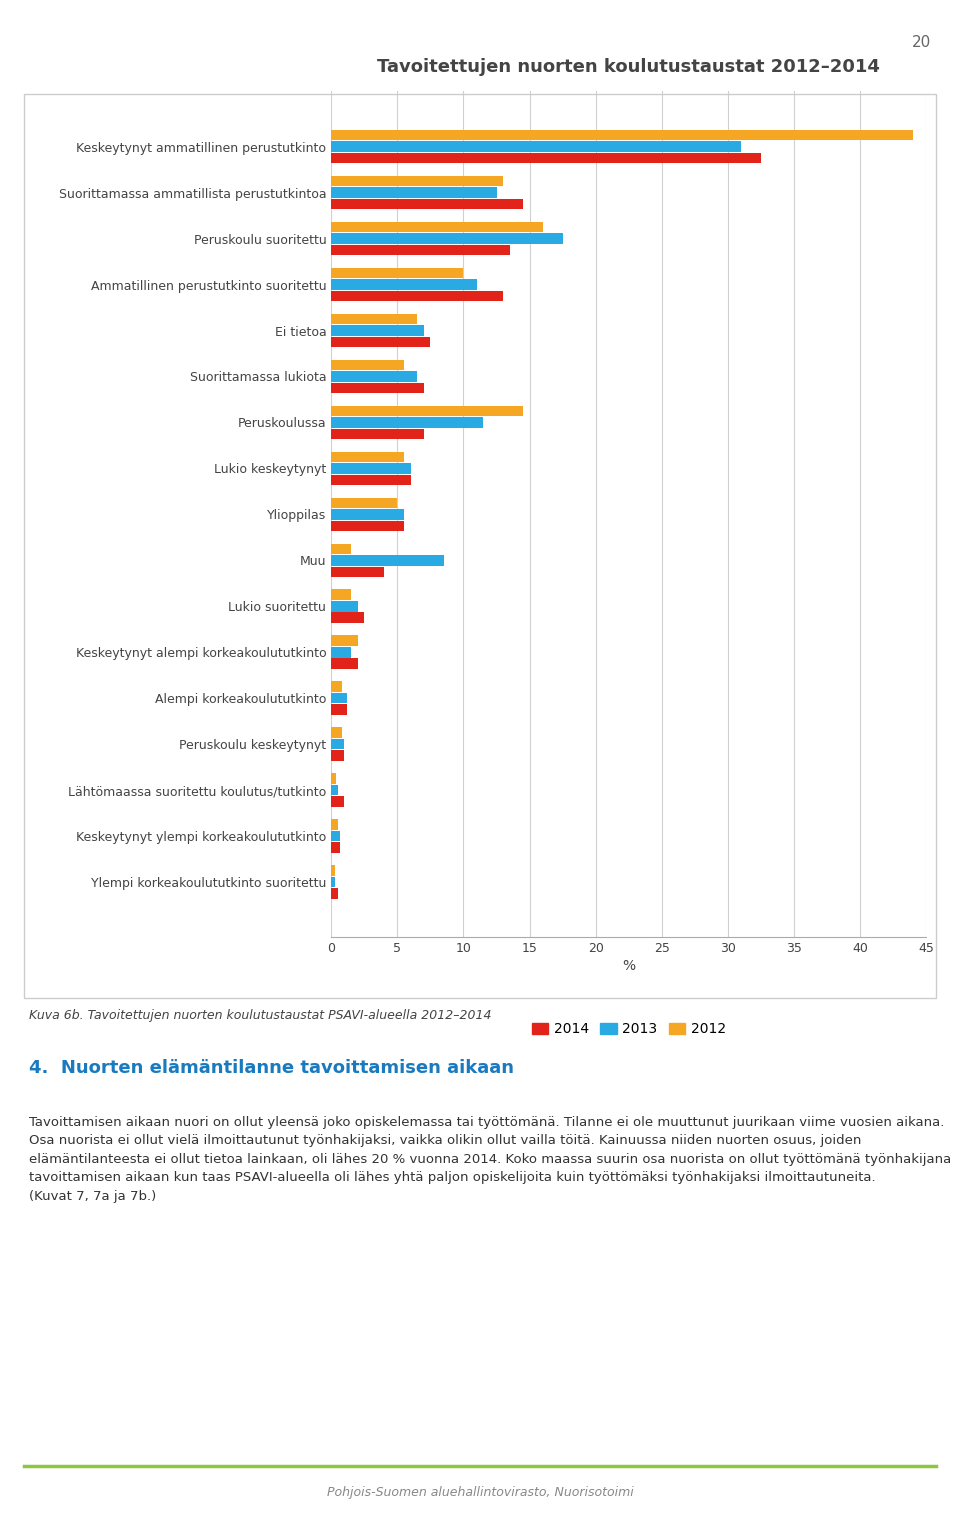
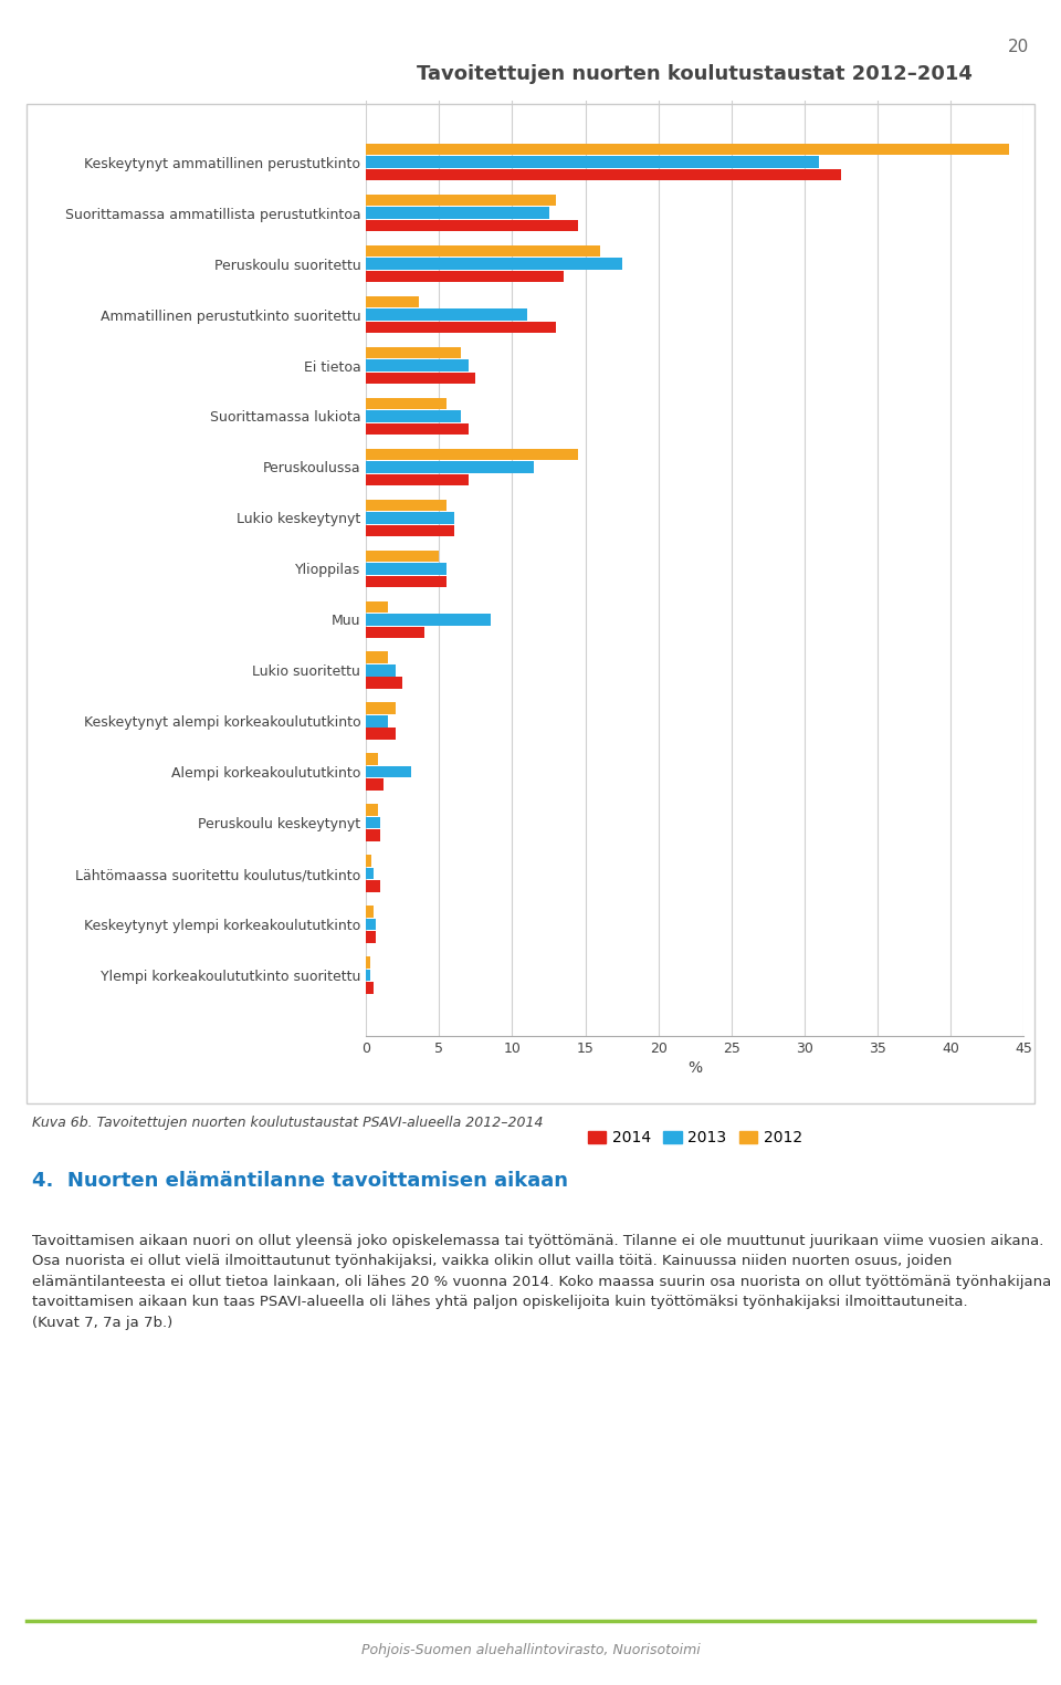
2012/Ammatillinen perustutkinto suoritettu: 10.0 -> 3.6
2013/Alempi korkeakoulututkinto: 1.2 -> 3.1
